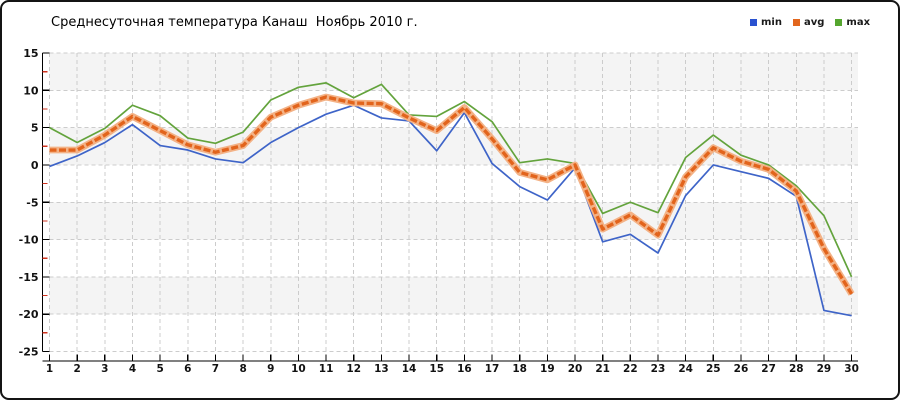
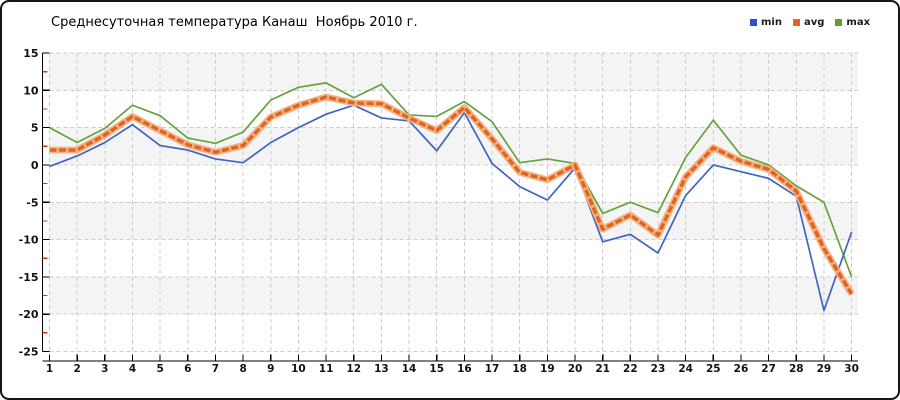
max/25: 4 -> 6
max/29: -7 -> -5
min/30: -20 -> -9
